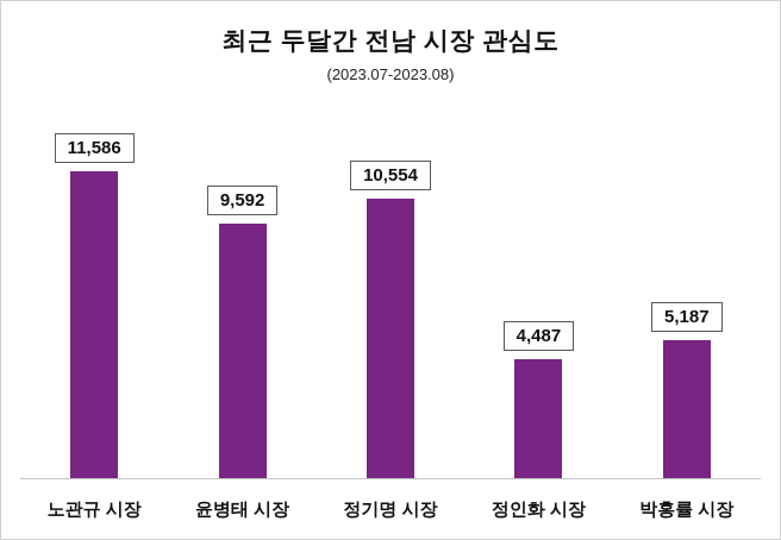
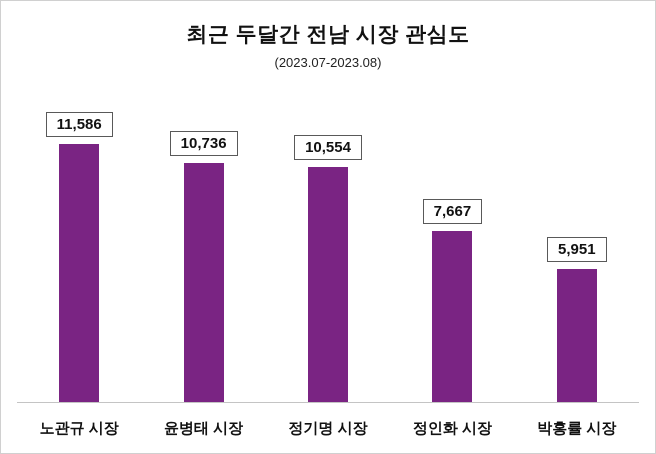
윤병태 시장: 9,592 -> 10,736
정인화 시장: 4,487 -> 7,667
박홍률 시장: 5,187 -> 5,951
